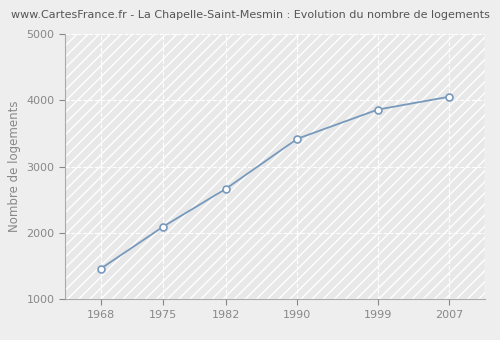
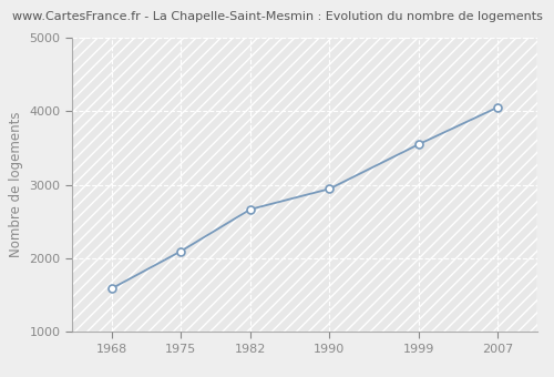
1968: 1460 -> 1590
1990: 3420 -> 2940
1999: 3860 -> 3550
